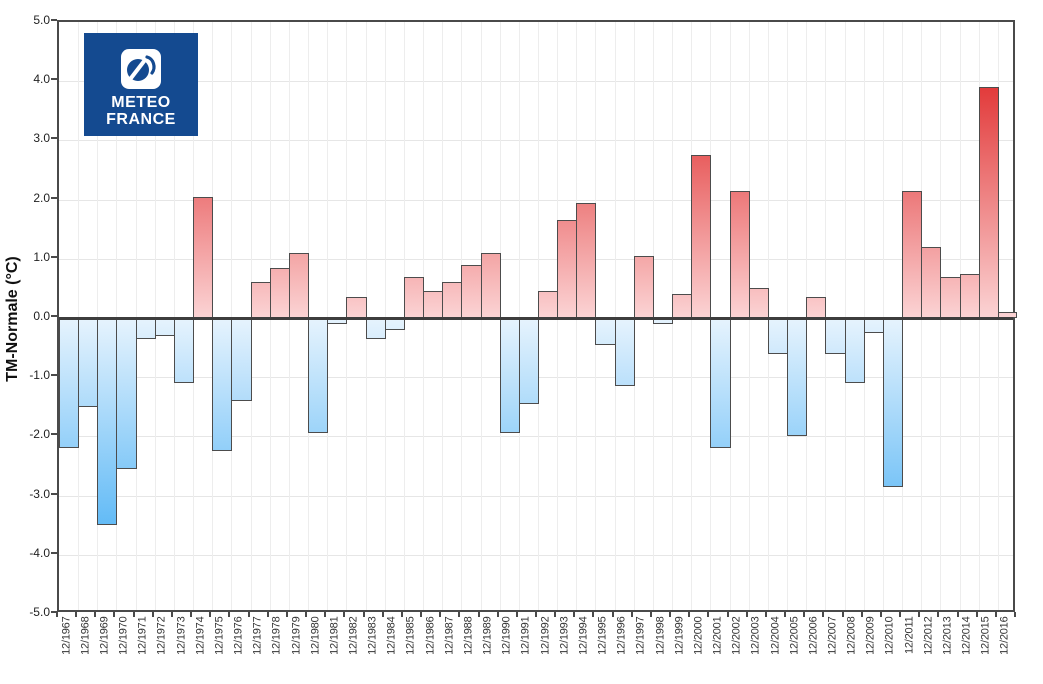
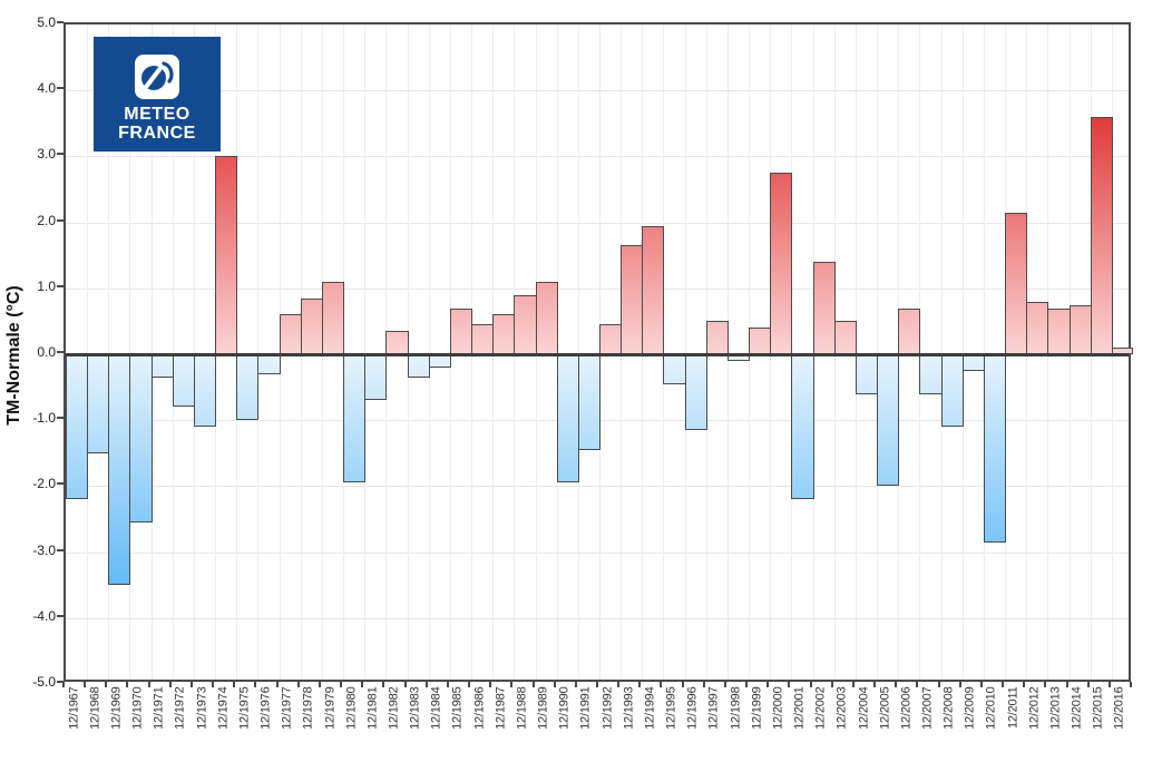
12/1972: -0.3 -> -0.8
12/1974: 2.0 -> 3.0
12/1975: -2.2 -> -1.0
12/1976: -1.4 -> -0.3
12/1981: -0.1 -> -0.7
12/1997: 1.1 -> 0.5
12/2002: 2.1 -> 1.4
12/2006: 0.3 -> 0.7
12/2012: 1.2 -> 0.8
12/2015: 3.9 -> 3.6
